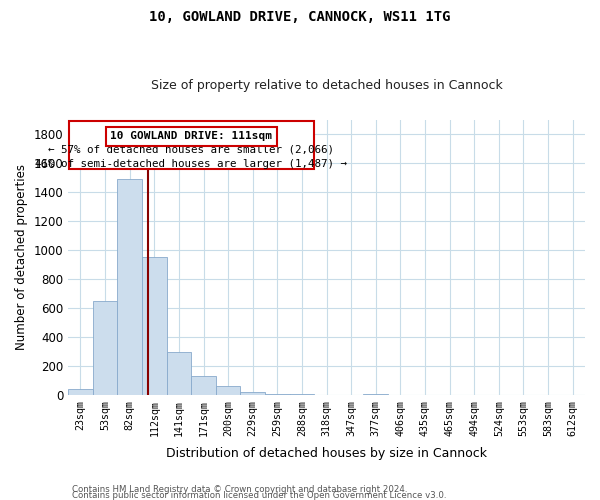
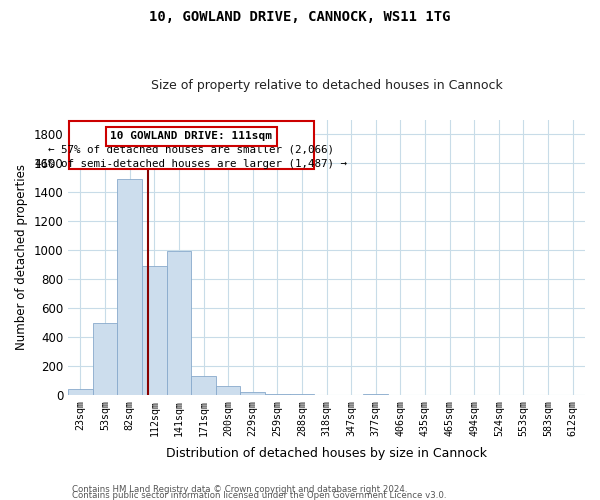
53sqm: 650 -> 500
112sqm: 950 -> 890
141sqm: 300 -> 990
